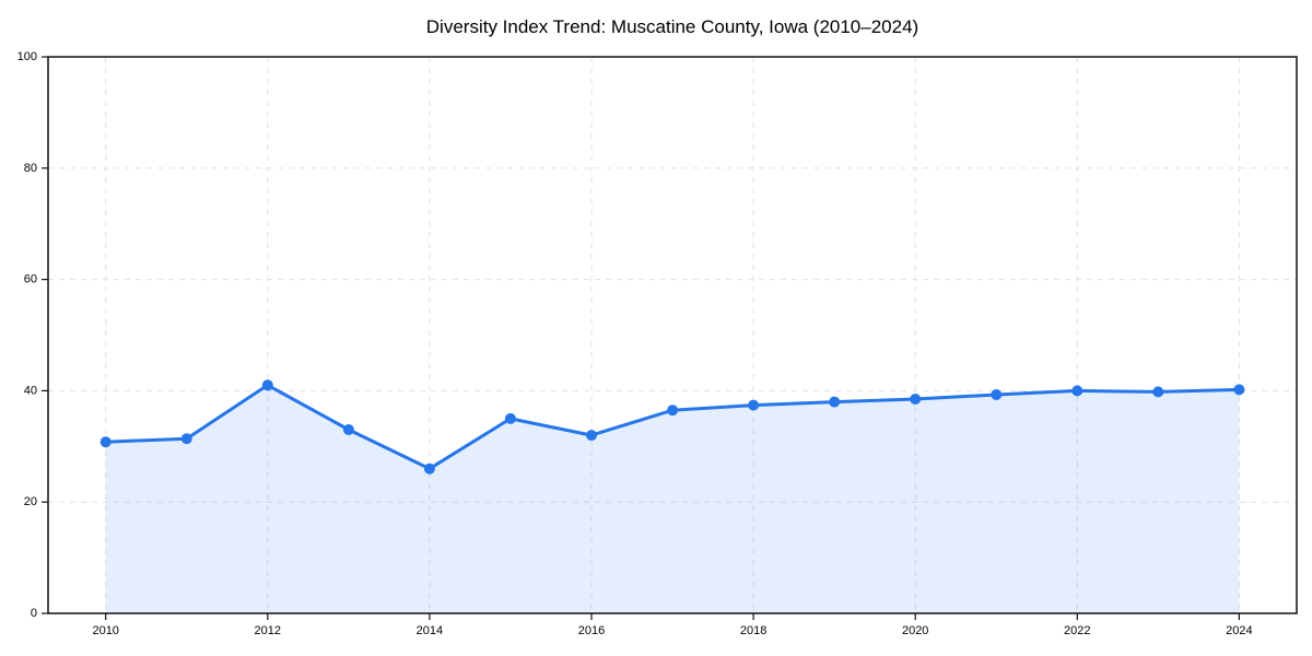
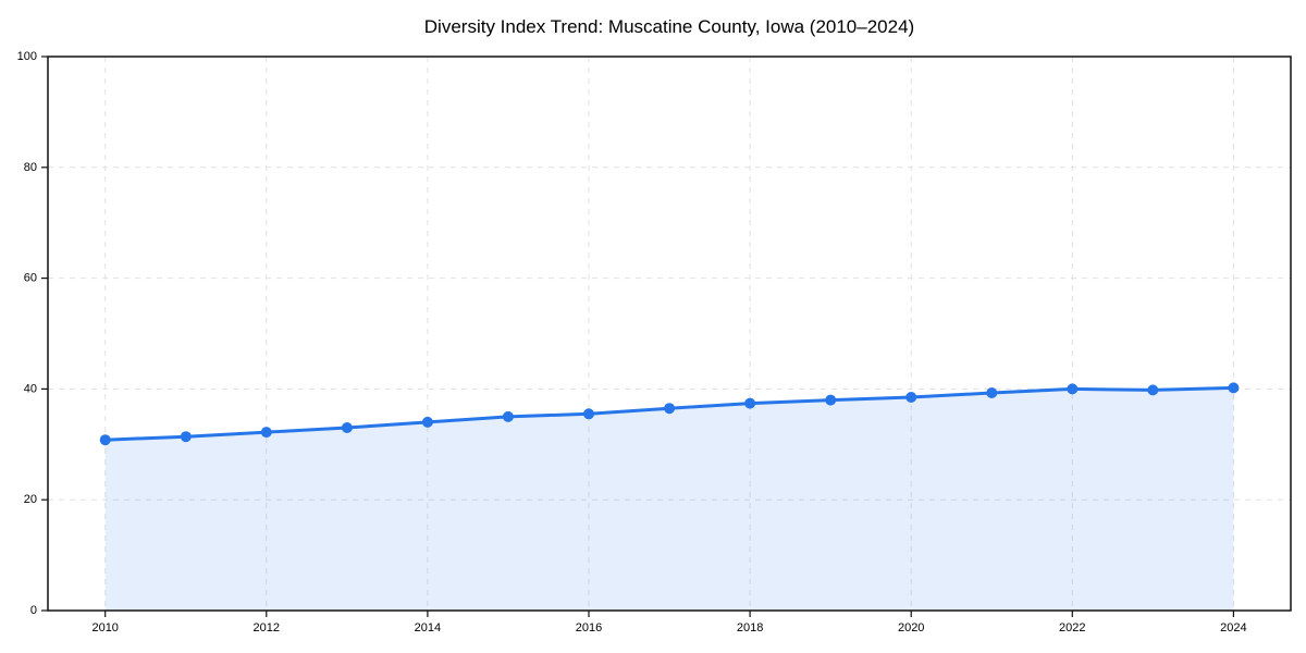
2012: 41 -> 32
2014: 26 -> 34
2016: 32 -> 36
